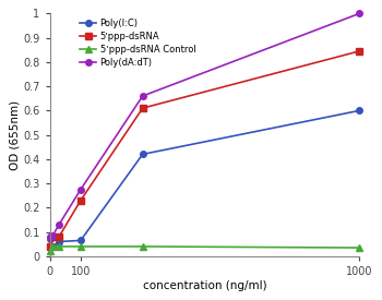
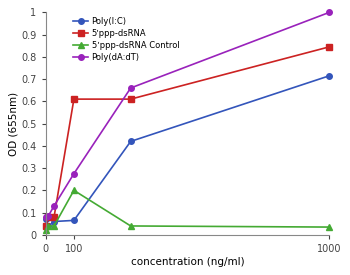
5ʼppp-dsRNA/100: 0.230 -> 0.610
5ʼppp-dsRNA Control/100: 0.040 -> 0.200
Poly(I:C)/1000: 0.600 -> 0.715
